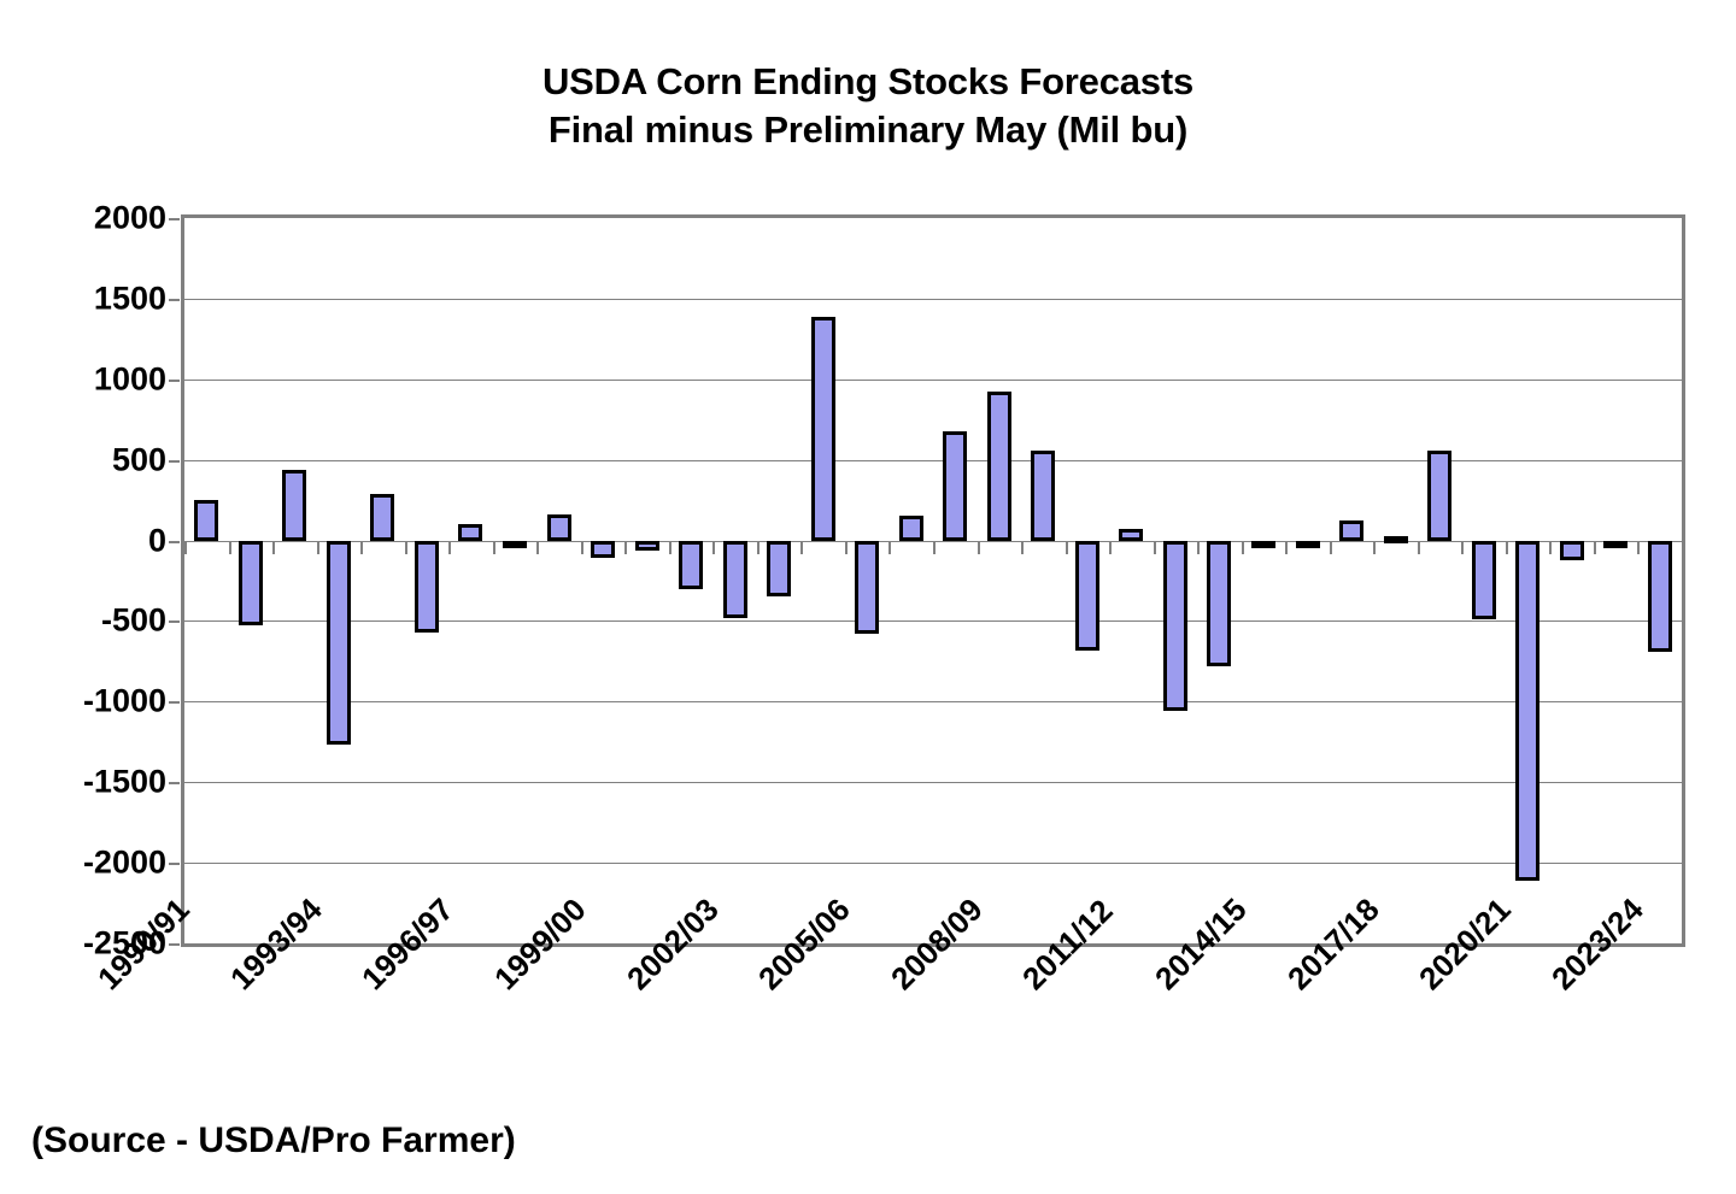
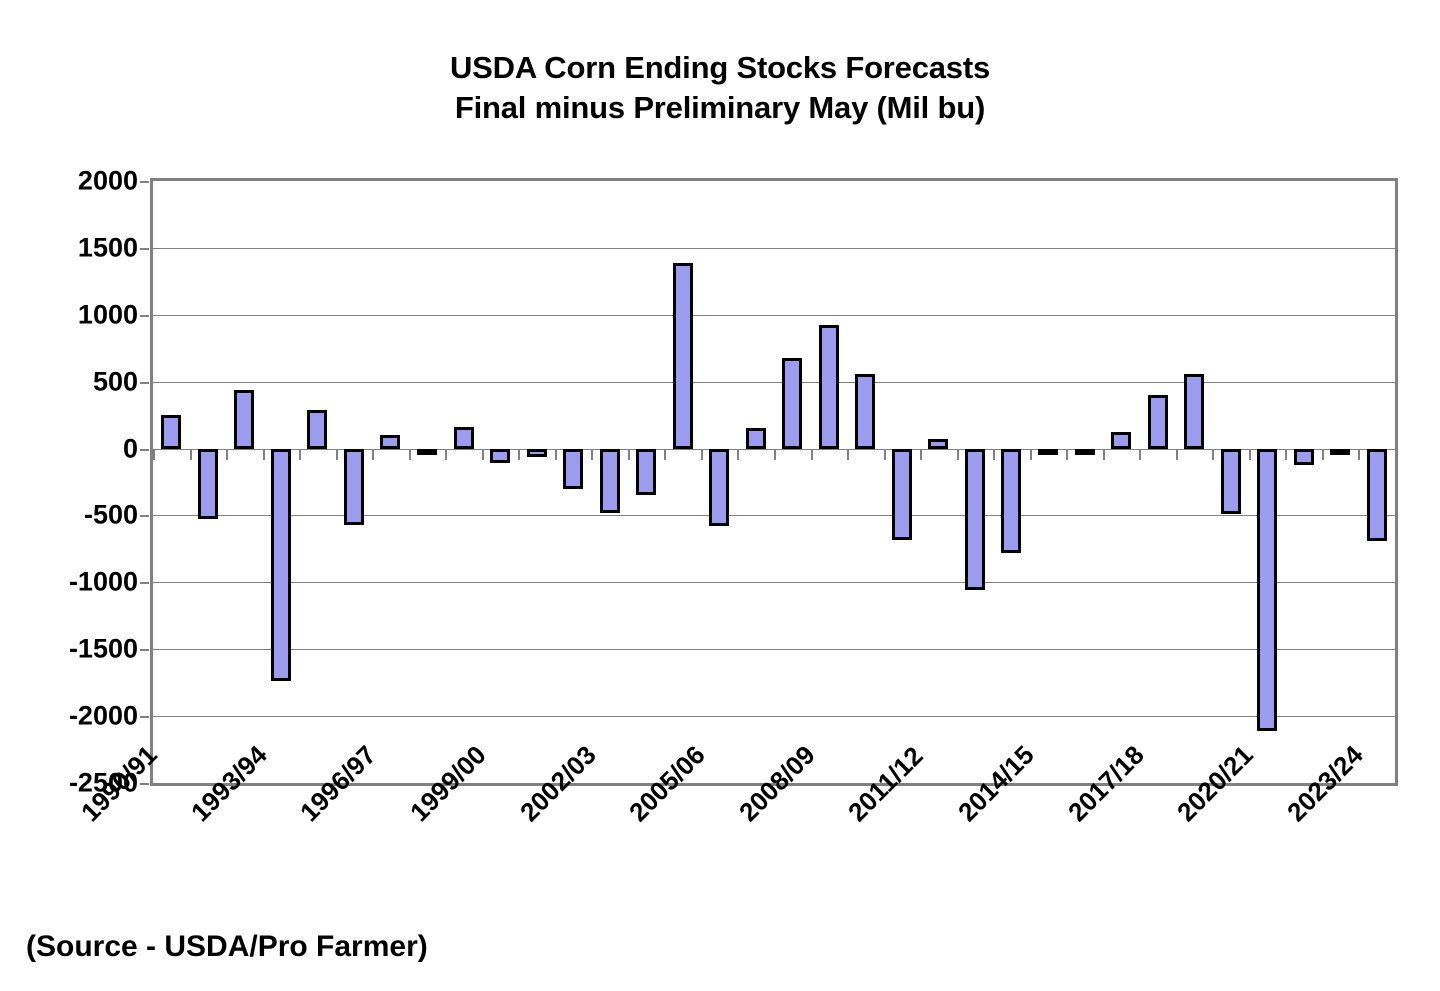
1993/94: -1270 -> -1740
2017/18: 30 -> 400
